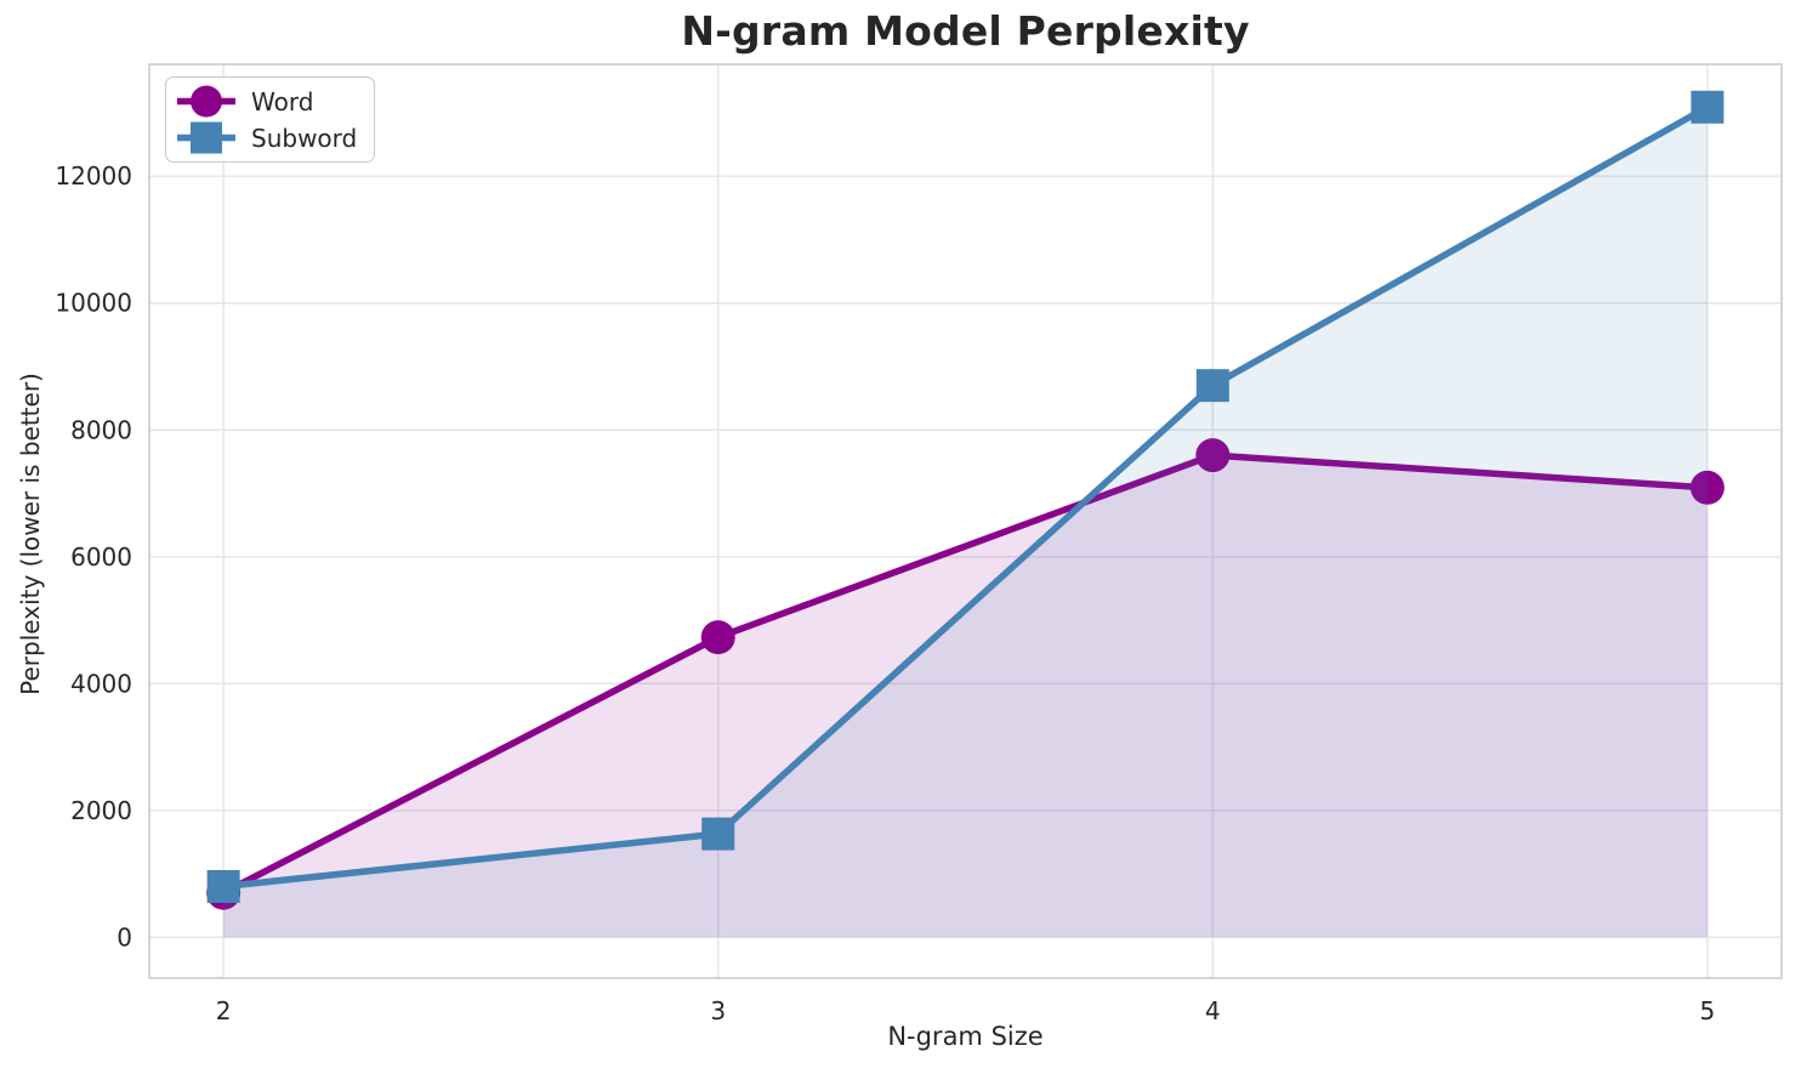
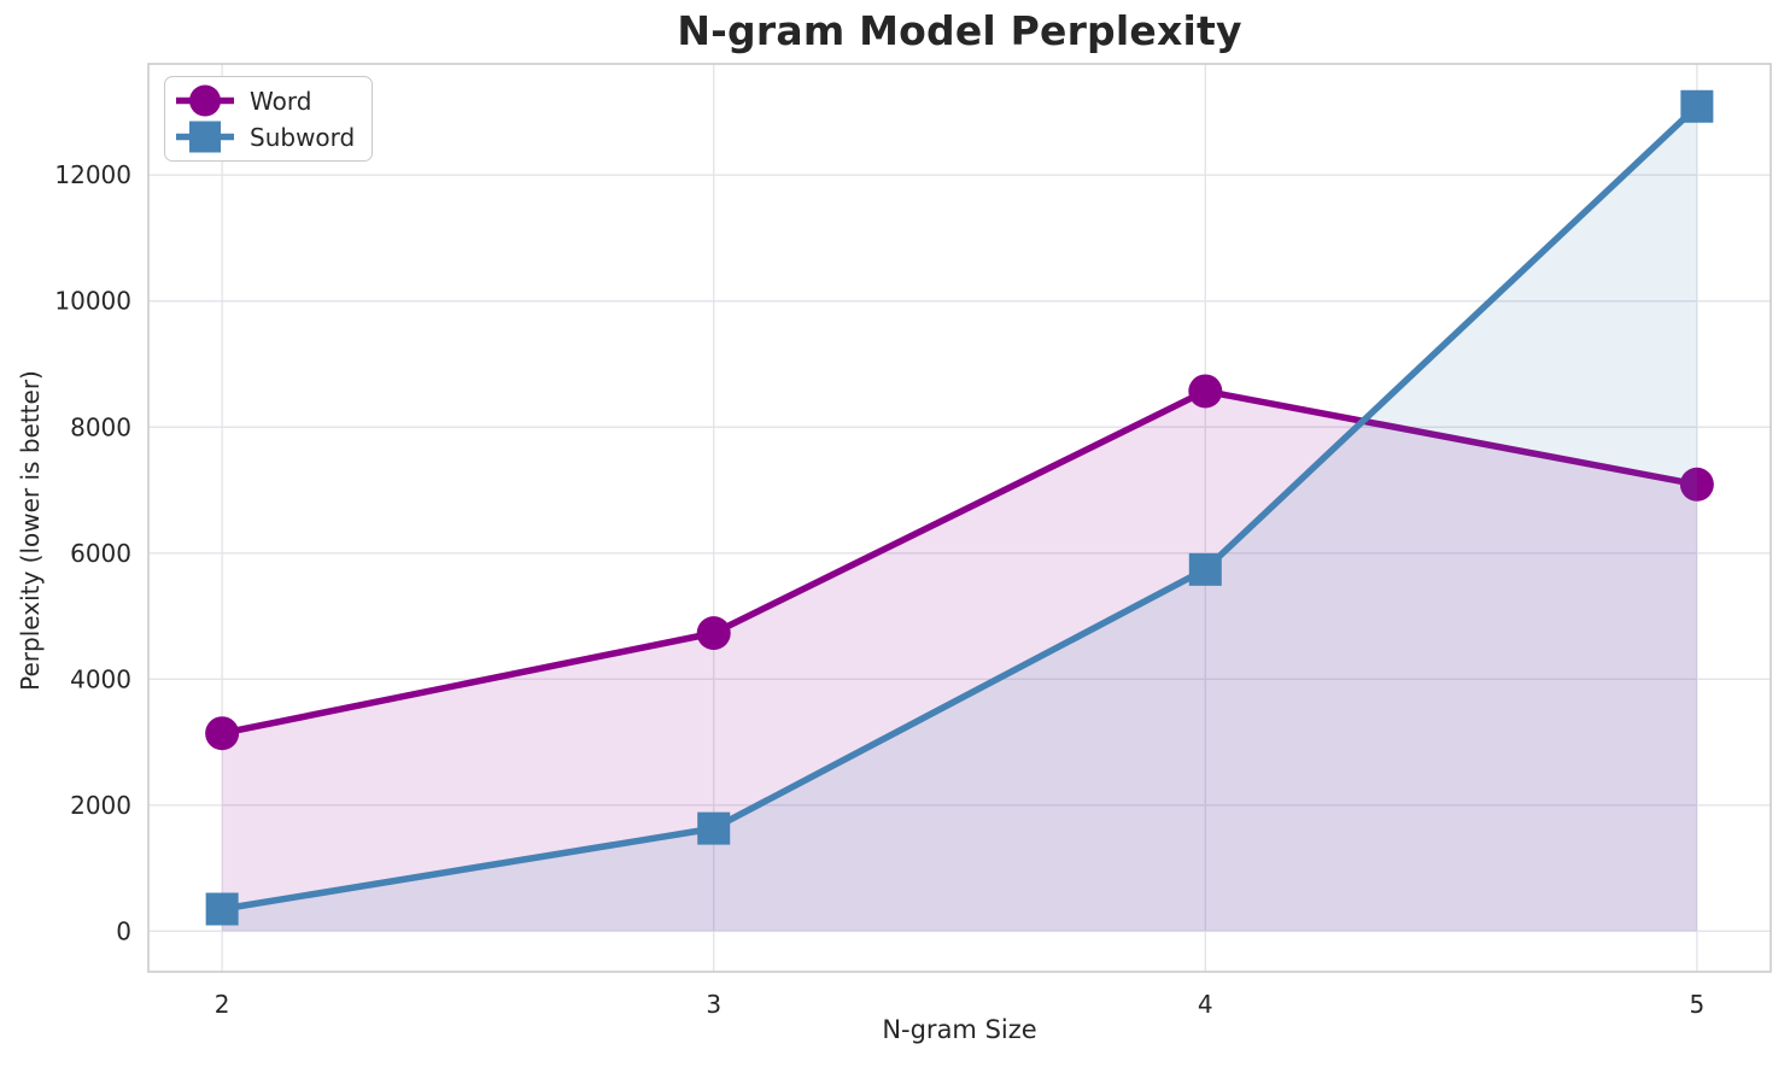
Word/2: 700 -> 3100
Subword/2: 800 -> 400
Word/4: 7600 -> 8600
Subword/4: 8700 -> 5700
